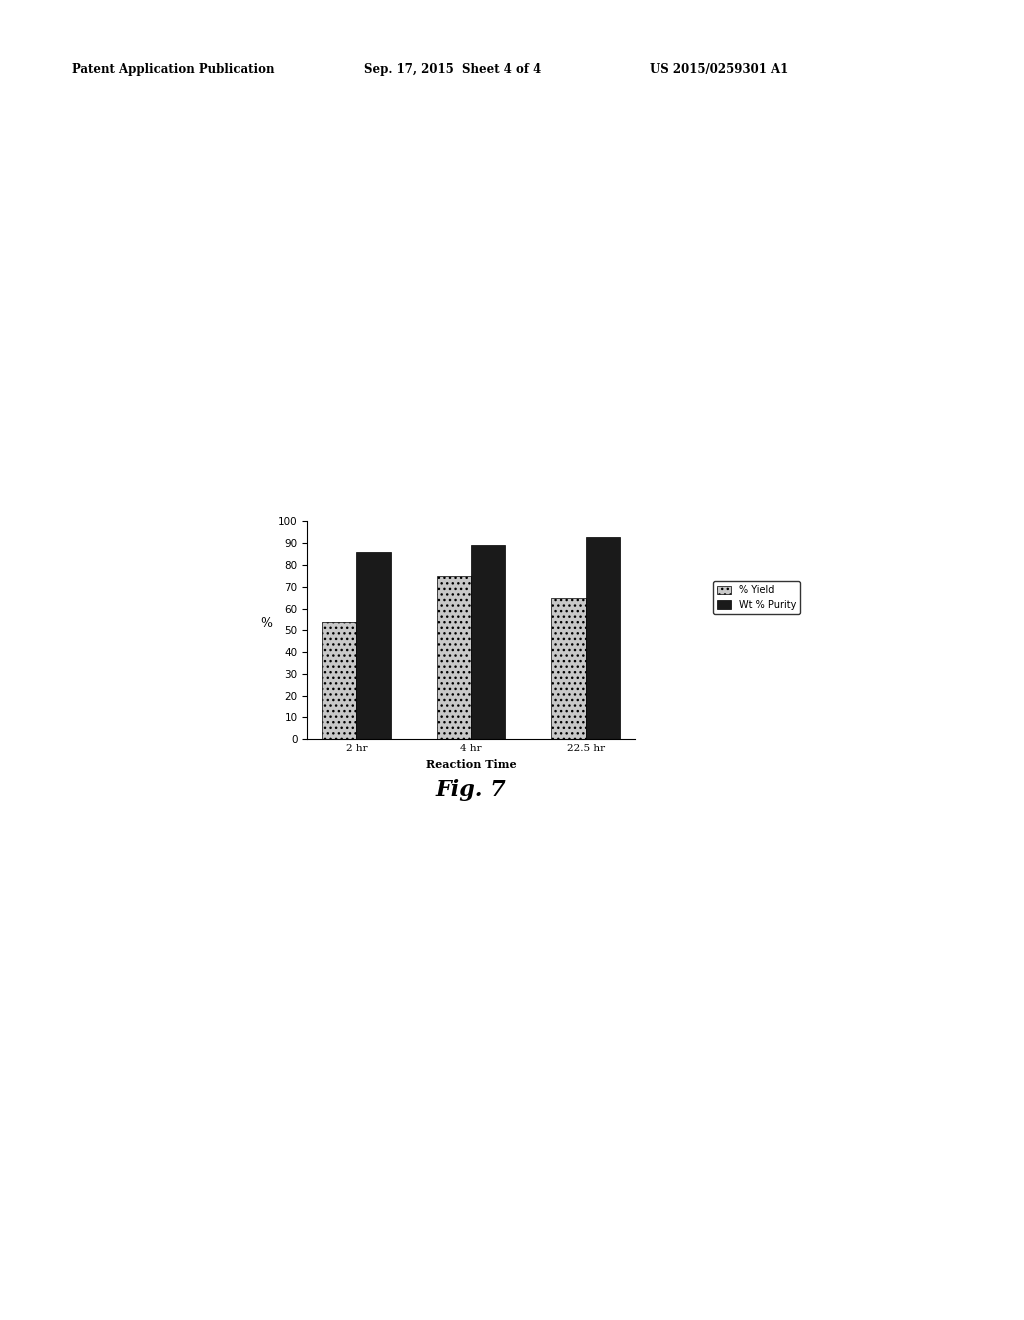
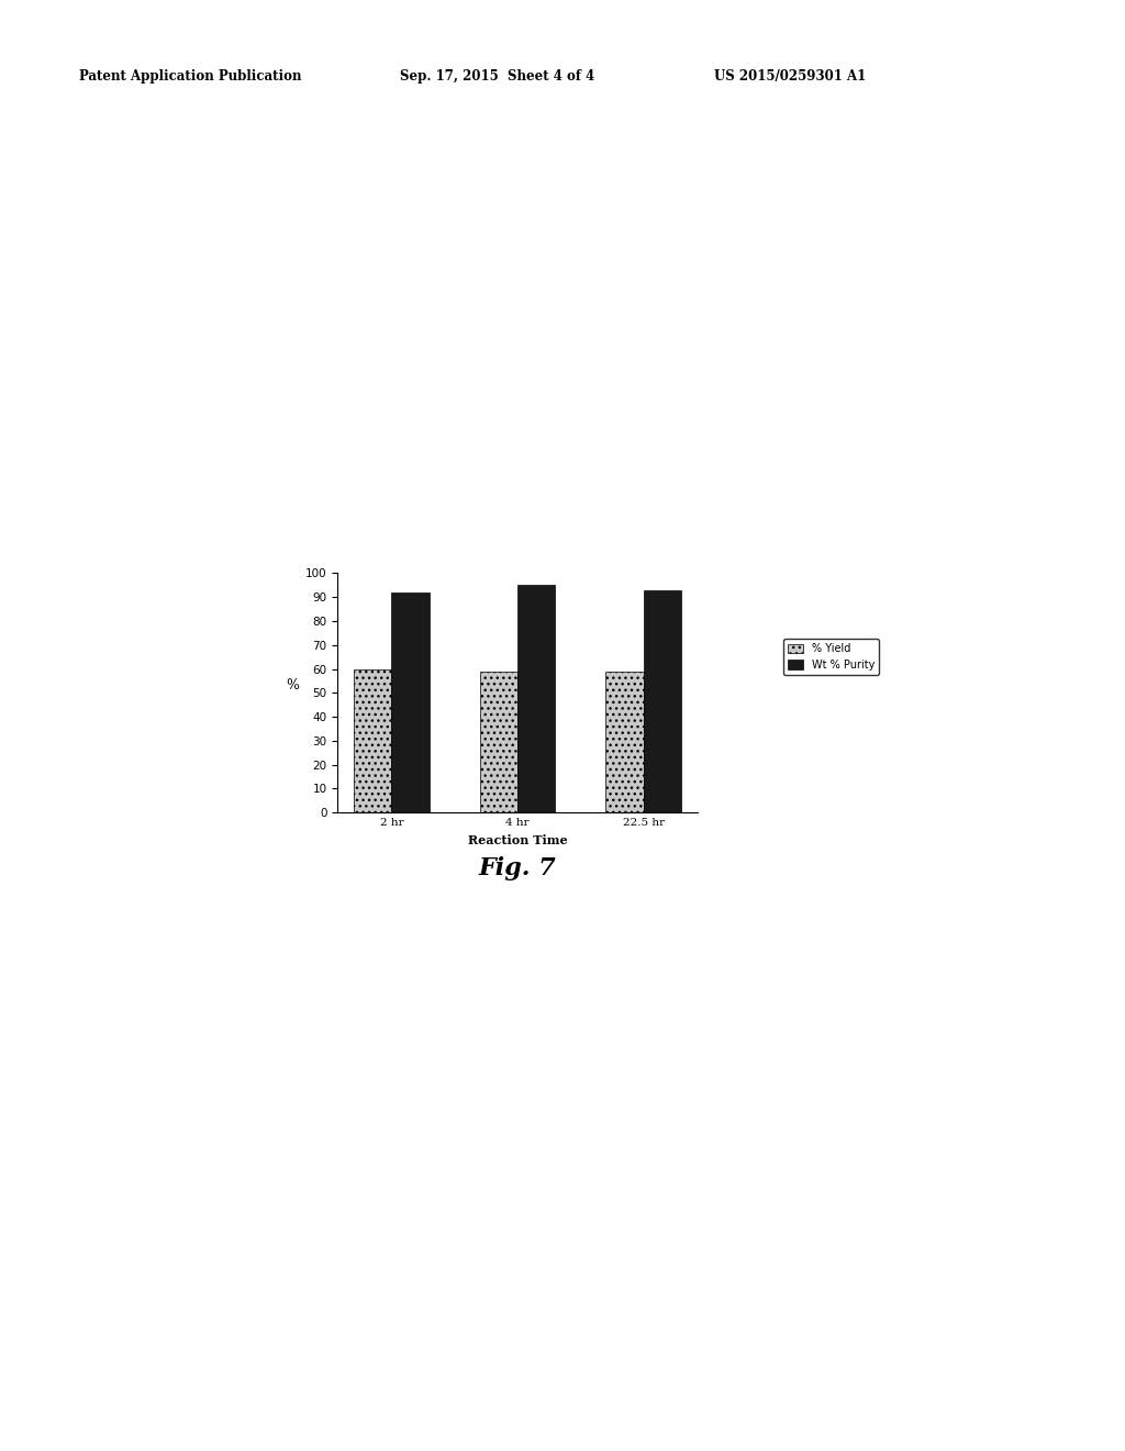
% Yield/2 hr: 54 -> 60
Wt % Purity/2 hr: 86 -> 92
% Yield/4 hr: 75 -> 59
Wt % Purity/4 hr: 89 -> 95
% Yield/22.5 hr: 65 -> 59
